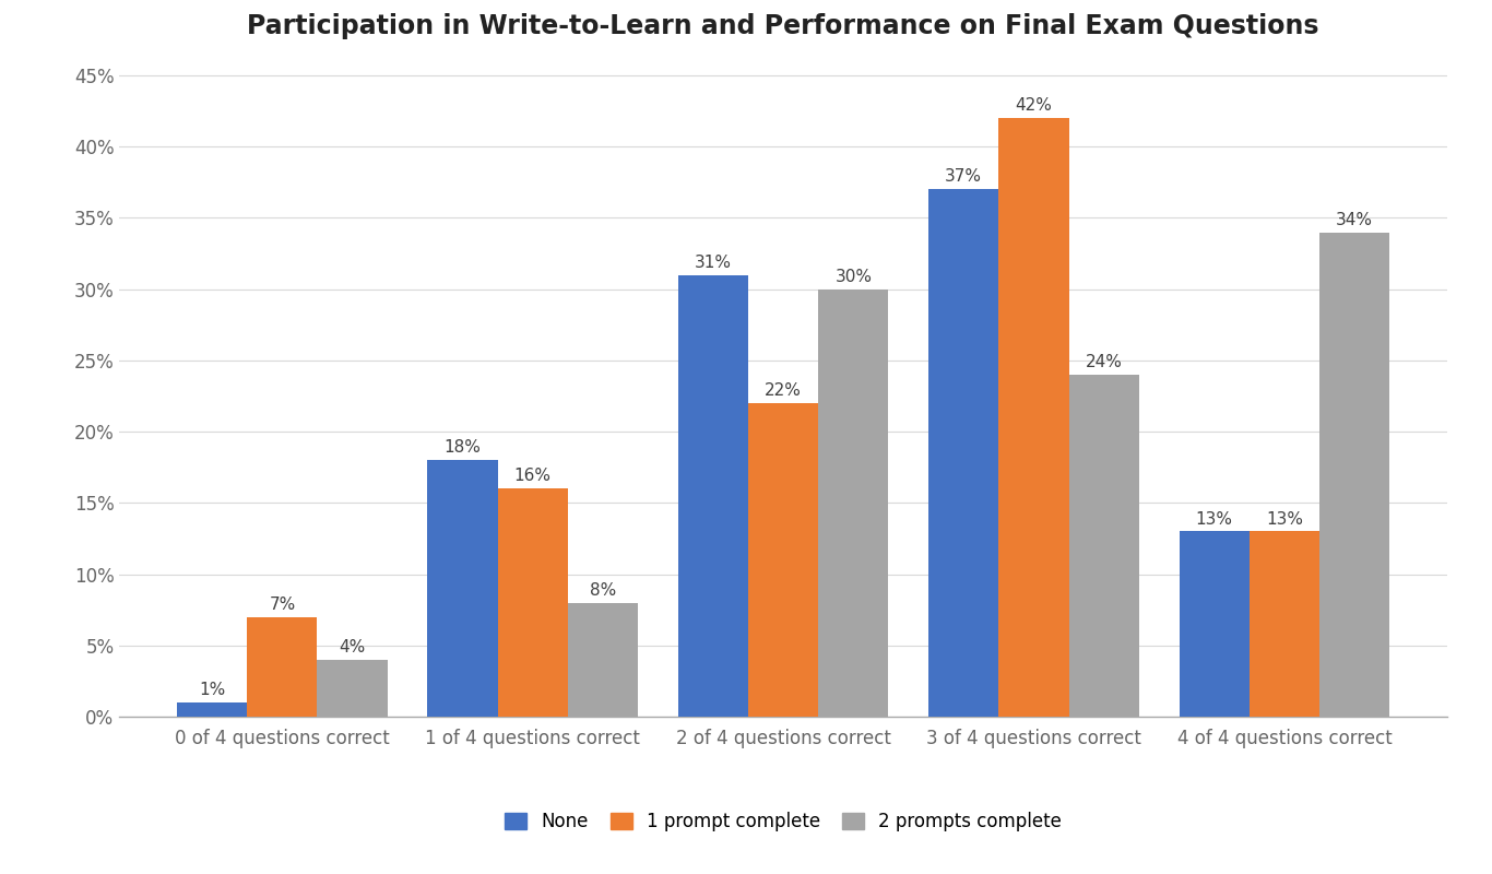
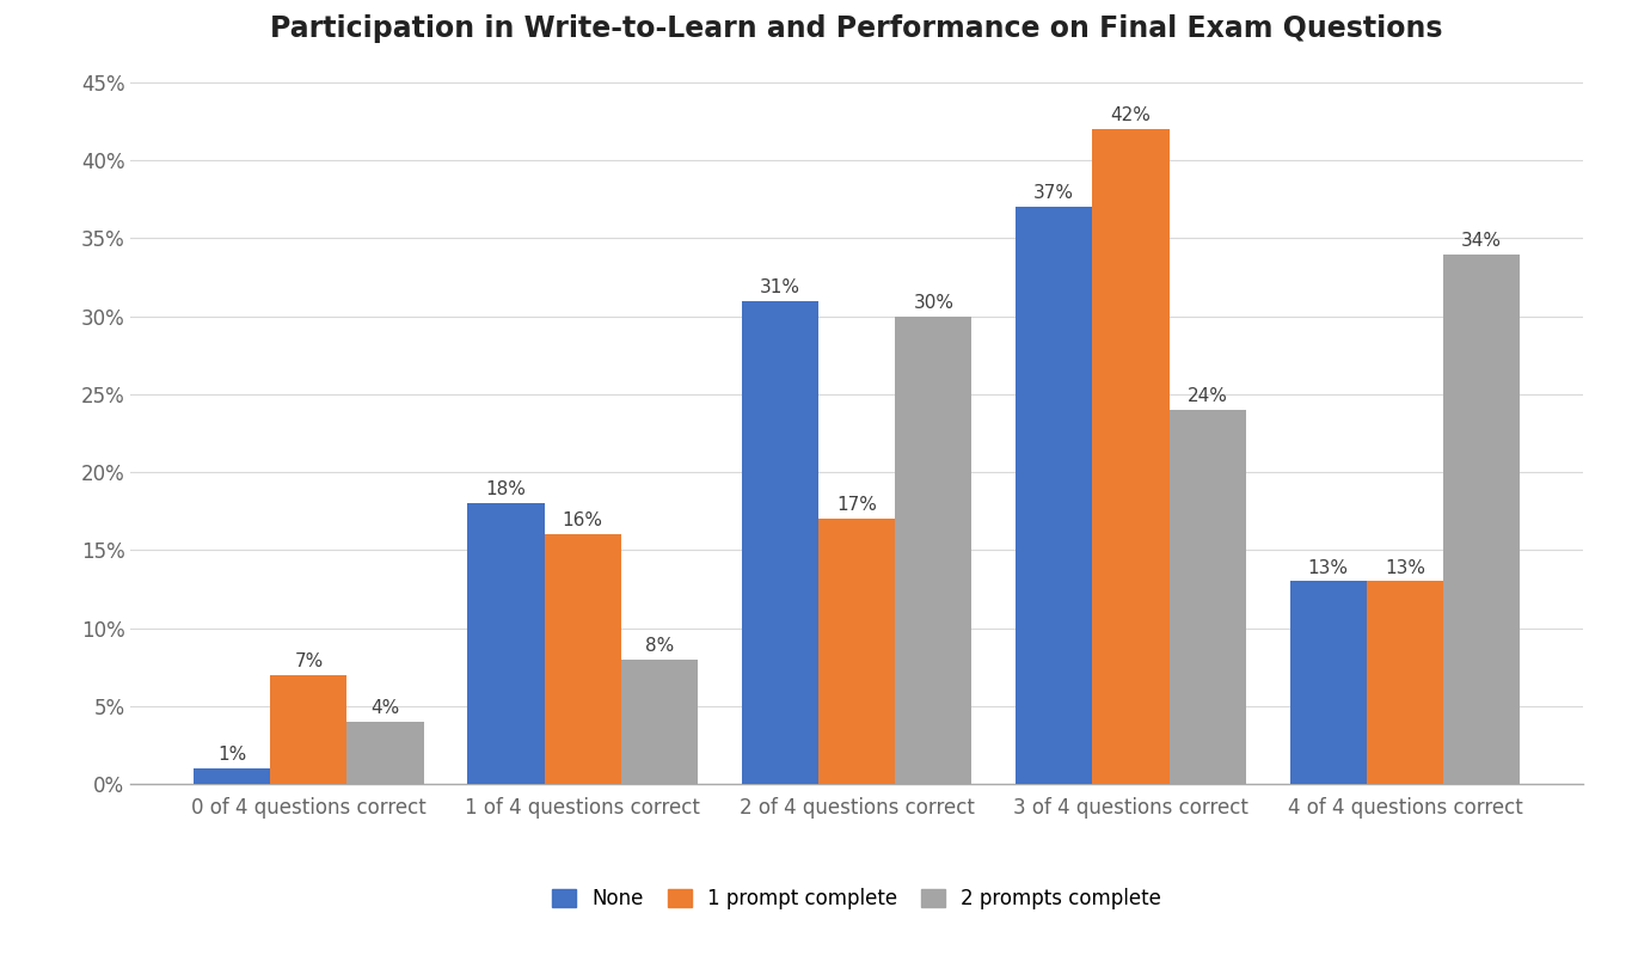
1 prompt complete/2 of 4 questions correct: 22% -> 17%
